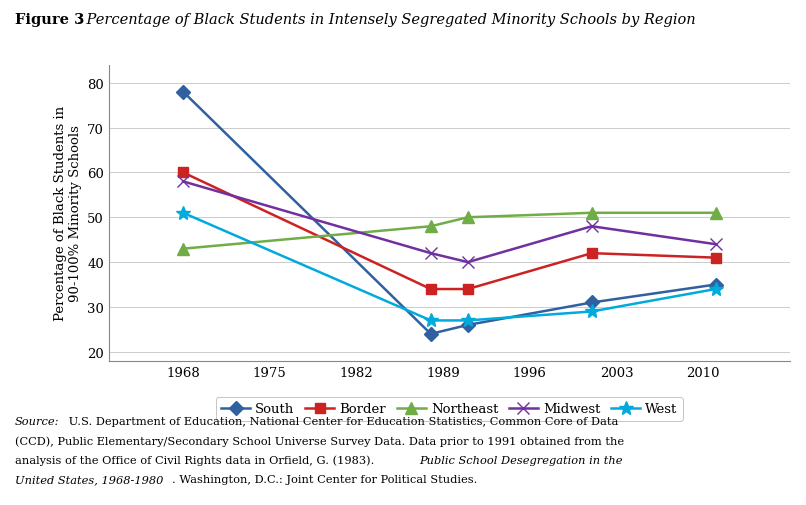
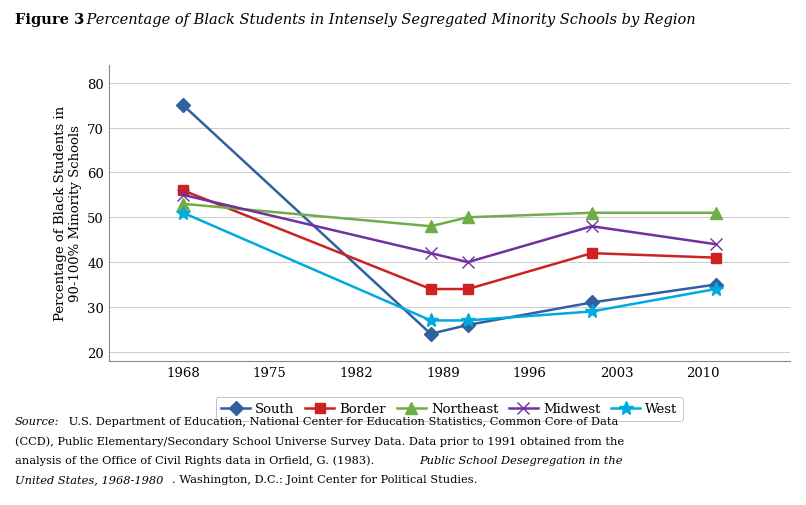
South/1968: 78 -> 75
Border/1968: 60 -> 56
Northeast/1968: 43 -> 53
Midwest/1968: 58 -> 55
